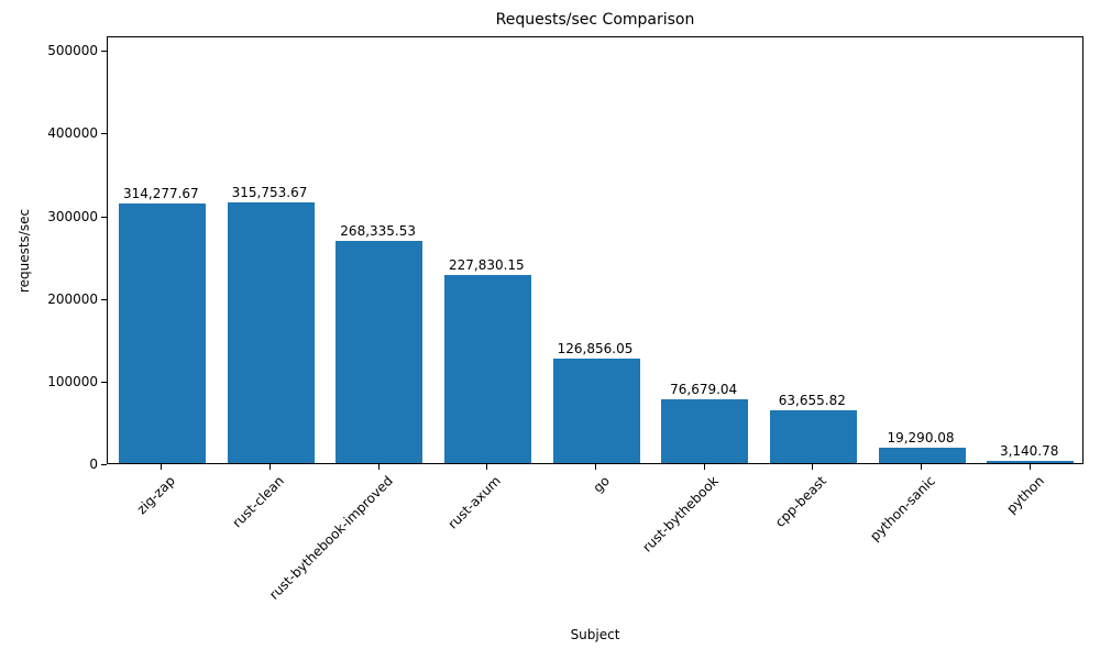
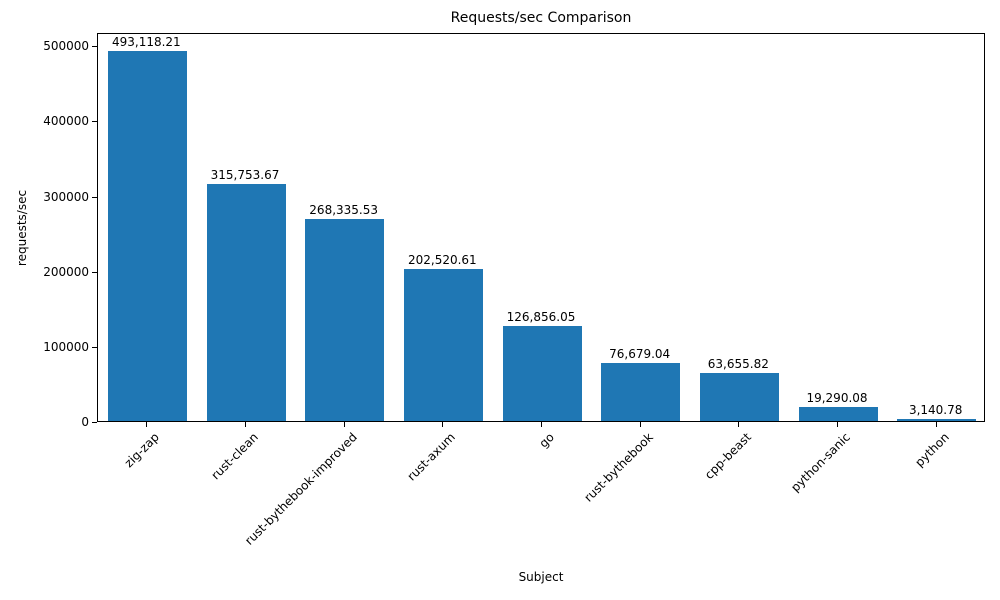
zig-zap: 314,277.67 -> 493,118.21
rust-axum: 227,830.15 -> 202,520.61
